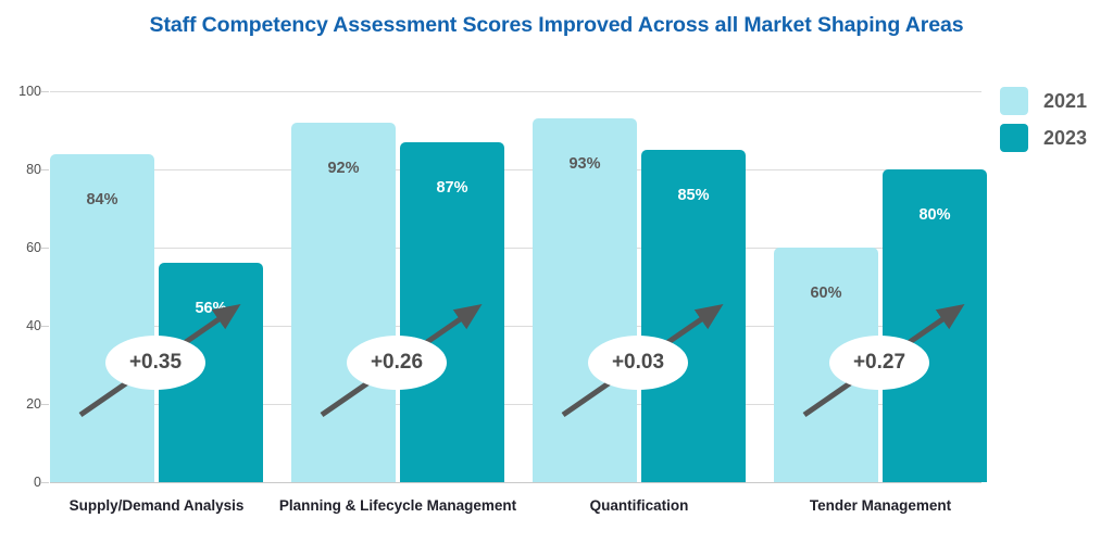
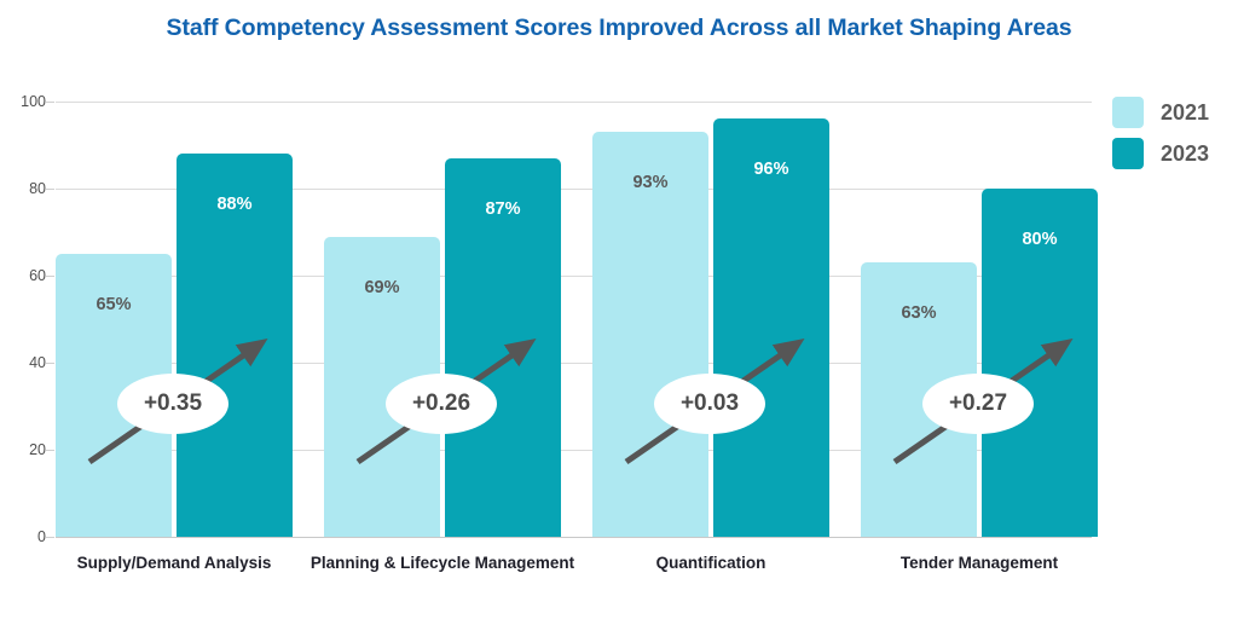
2021/Supply/Demand Analysis: 84% -> 65%
2023/Supply/Demand Analysis: 56% -> 88%
2021/Planning & Lifecycle Management: 92% -> 69%
2023/Quantification: 85% -> 96%
2021/Tender Management: 60% -> 63%
